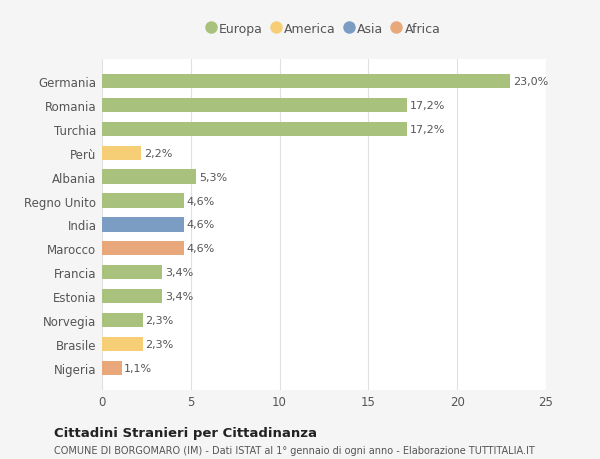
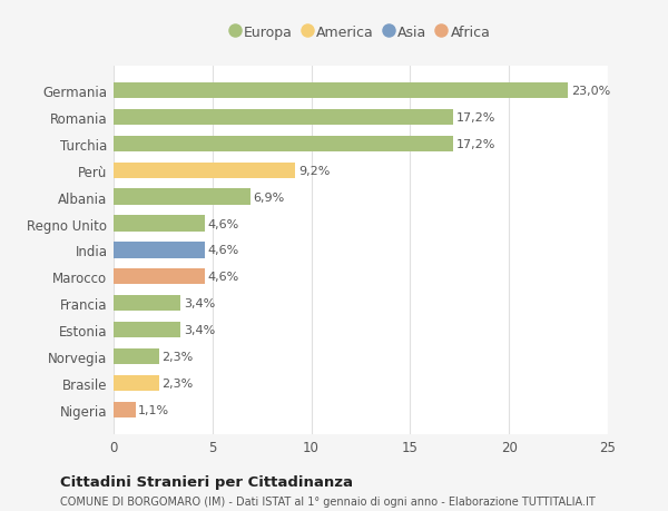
Perù: 2,2% -> 9,2%
Albania: 5,3% -> 6,9%
